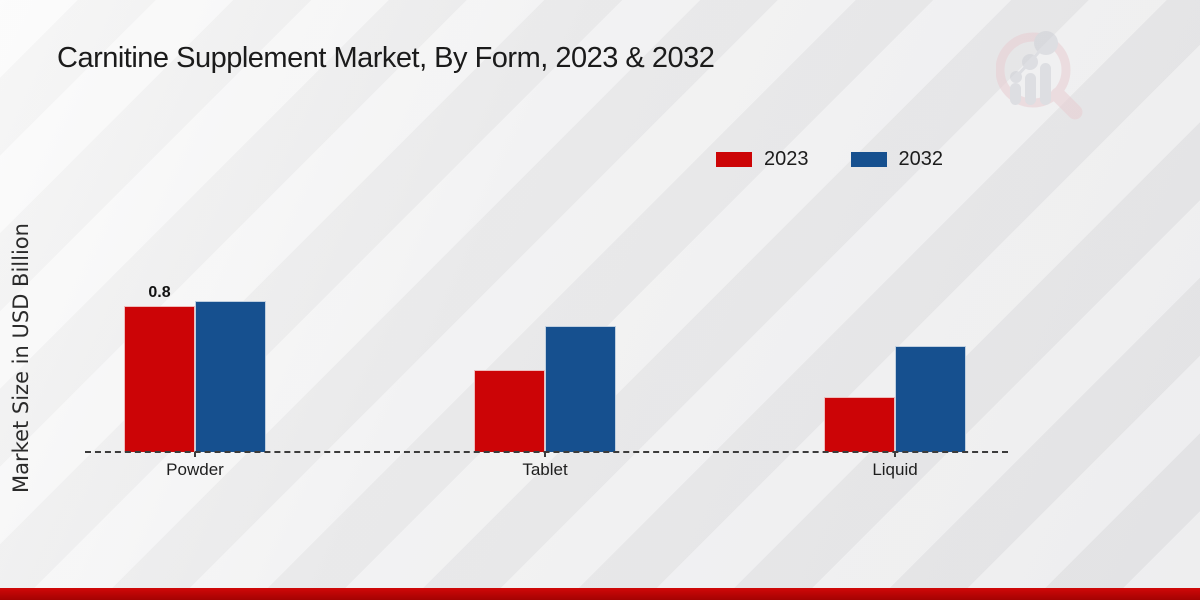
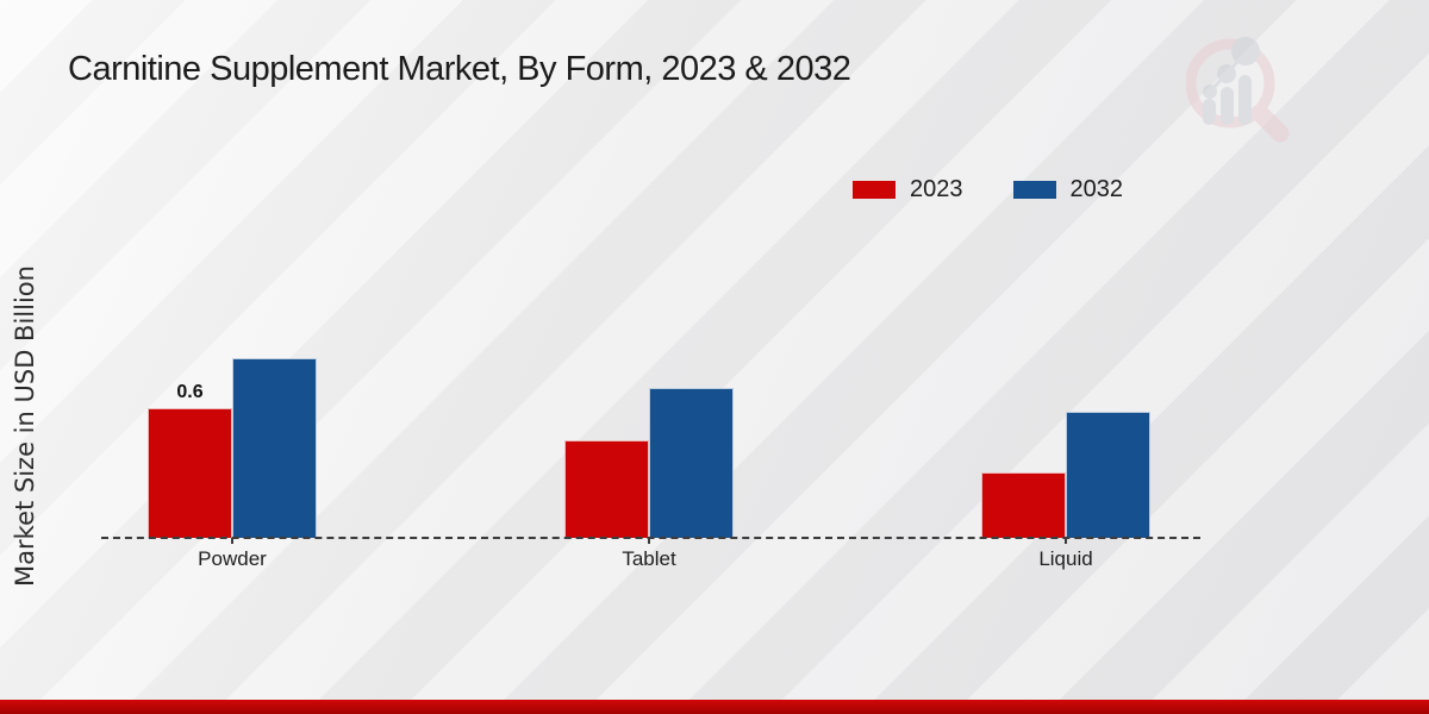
2023/Powder: 0.8 -> 0.6
